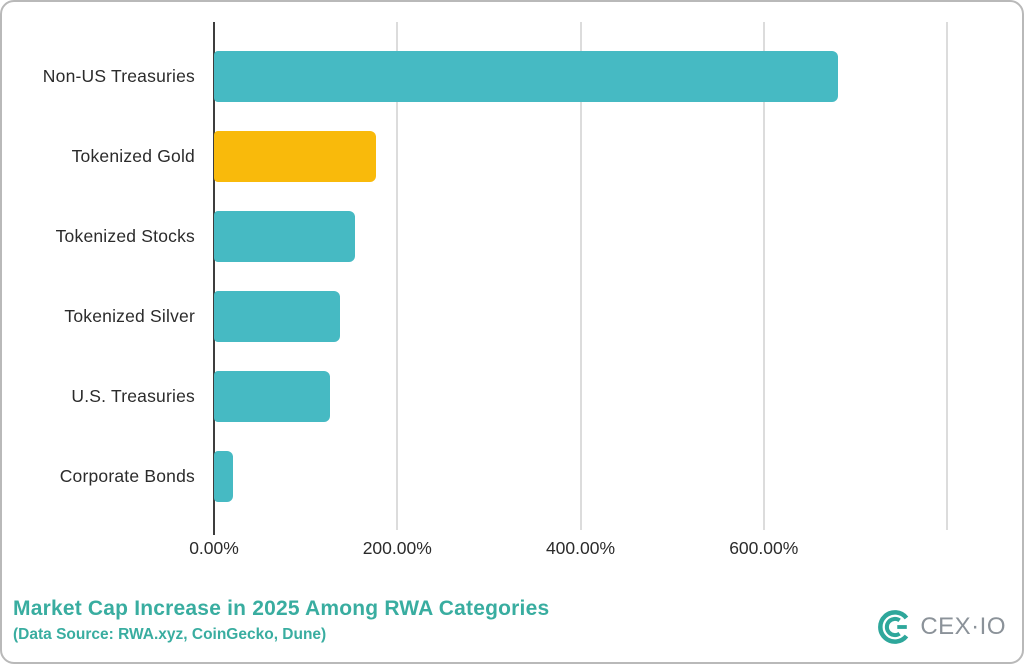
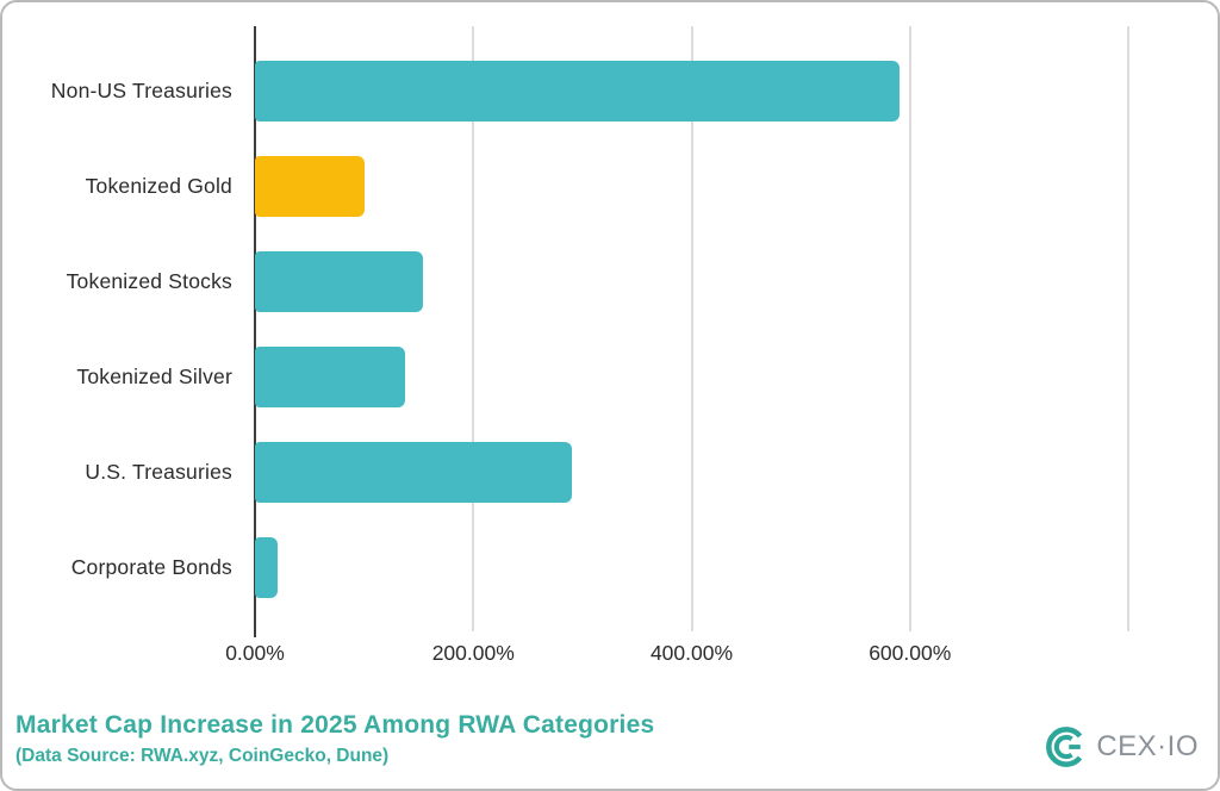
Non-US Treasuries: 680% -> 590%
Tokenized Gold: 180% -> 100%
U.S. Treasuries: 130% -> 290%
